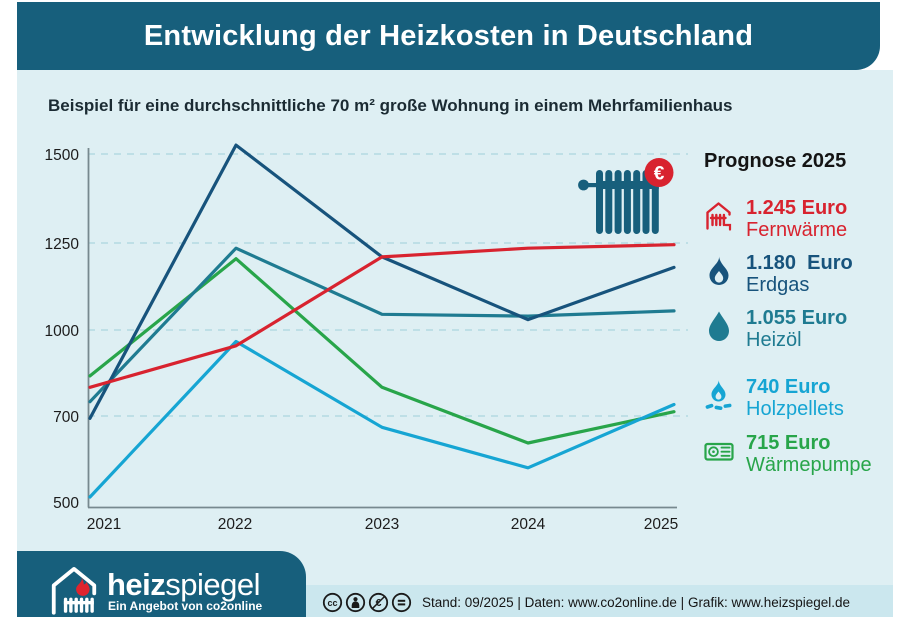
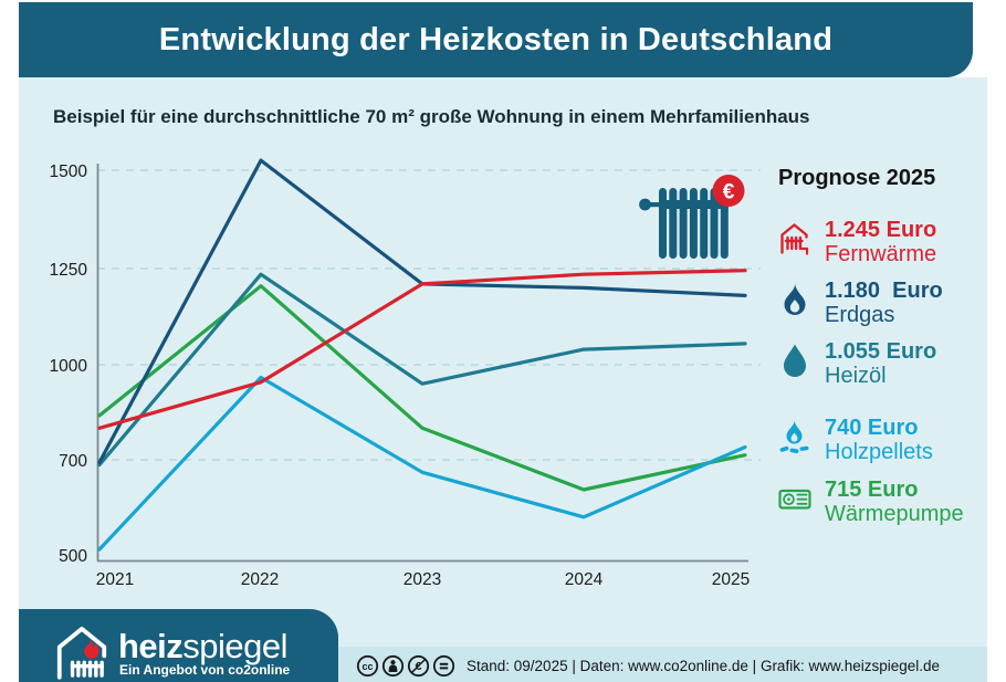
Heizöl/2021: 750 -> 690
Heizöl/2023: 1040 -> 940
Erdgas/2024: 1030 -> 1200
